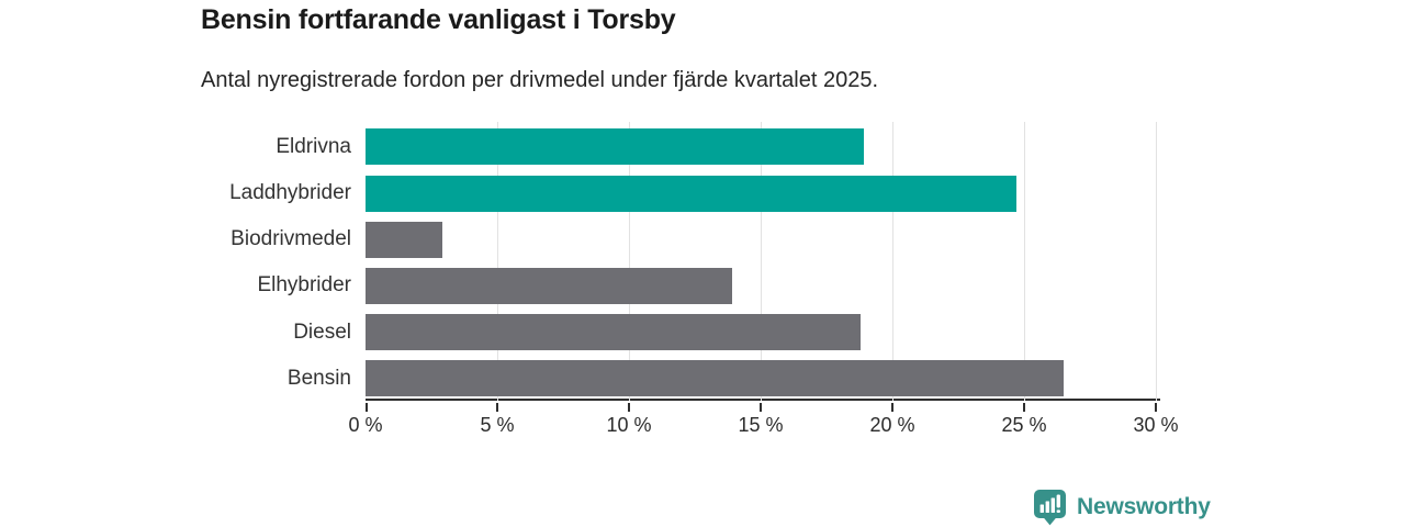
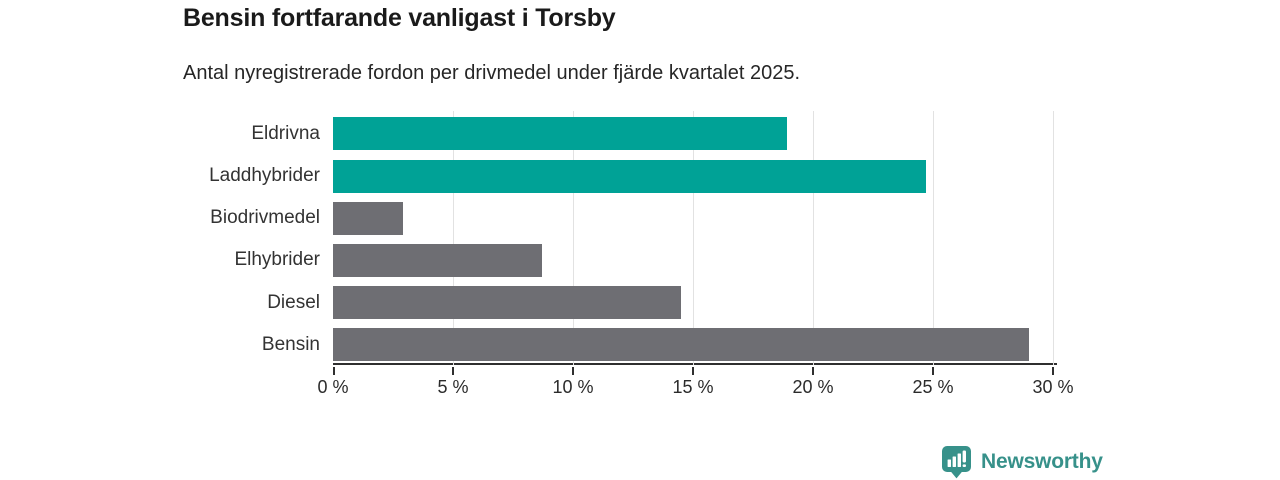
Elhybrider: 13.9% -> 8.7%
Diesel: 18.8% -> 14.5%
Bensin: 26.5% -> 29.0%
